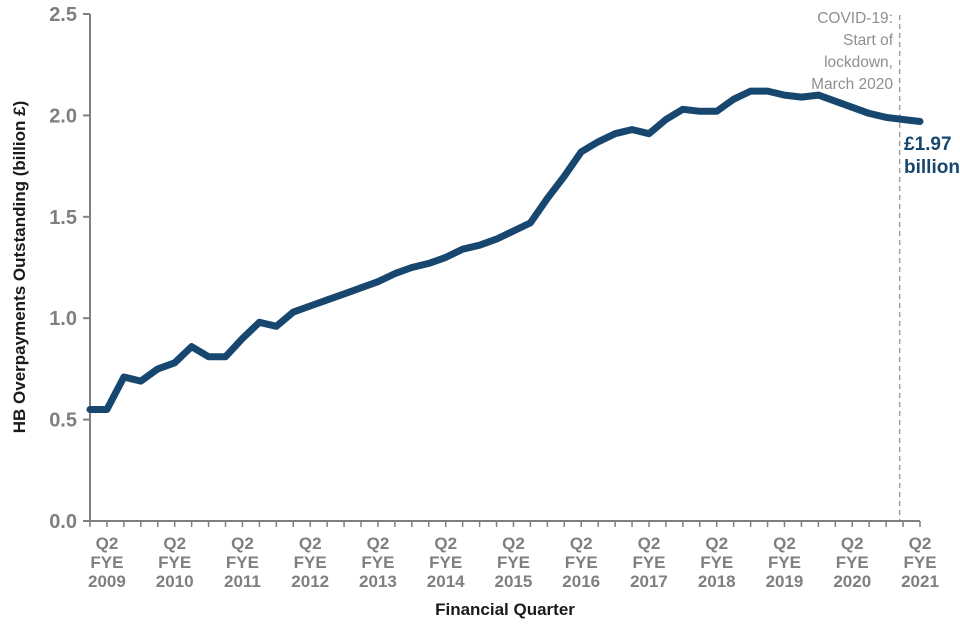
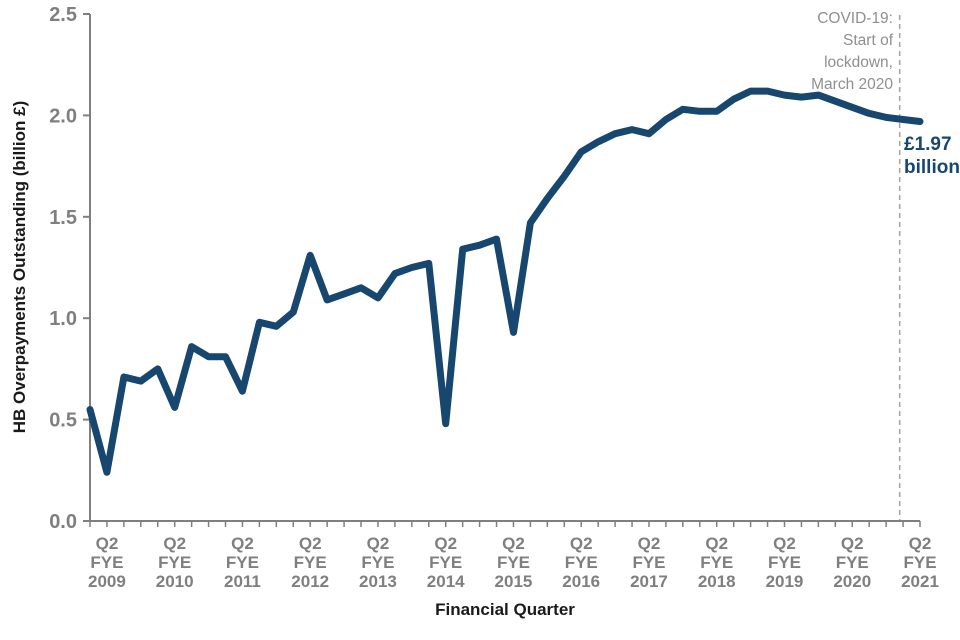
Q2 FYE 2009: 0.55 -> 0.24
Q2 FYE 2010: 0.78 -> 0.56
Q2 FYE 2011: 0.90 -> 0.64
Q2 FYE 2012: 1.06 -> 1.31
Q2 FYE 2013: 1.18 -> 1.10
Q2 FYE 2014: 1.30 -> 0.48
Q2 FYE 2015: 1.43 -> 0.93
